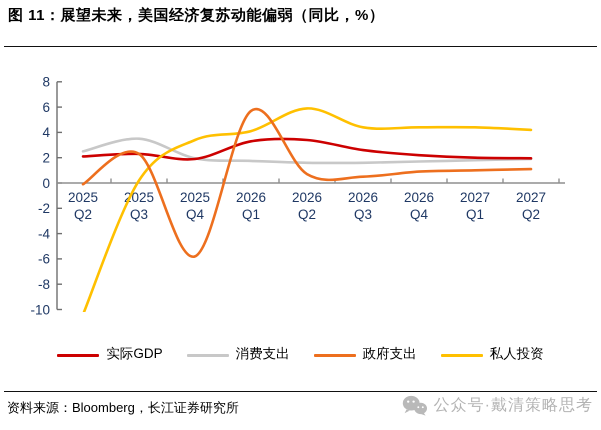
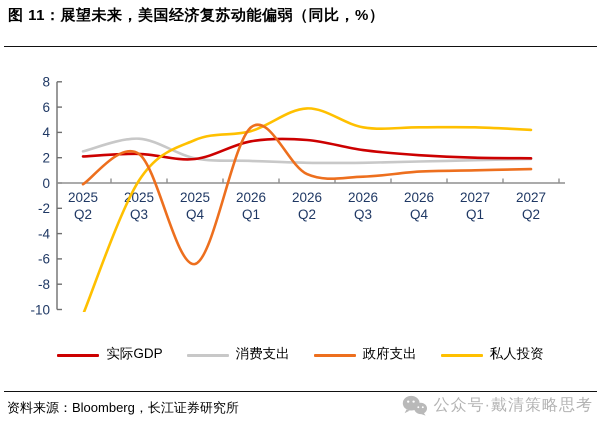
政府支出/2025 Q4: -5.8 -> -6.4
政府支出/2026 Q1: 5.7 -> 4.4
